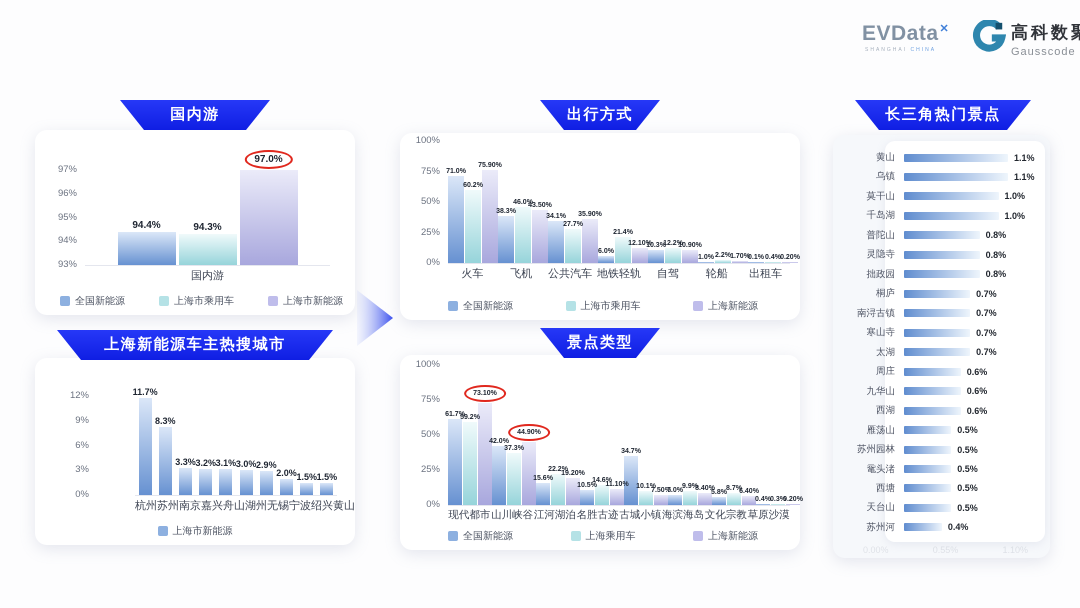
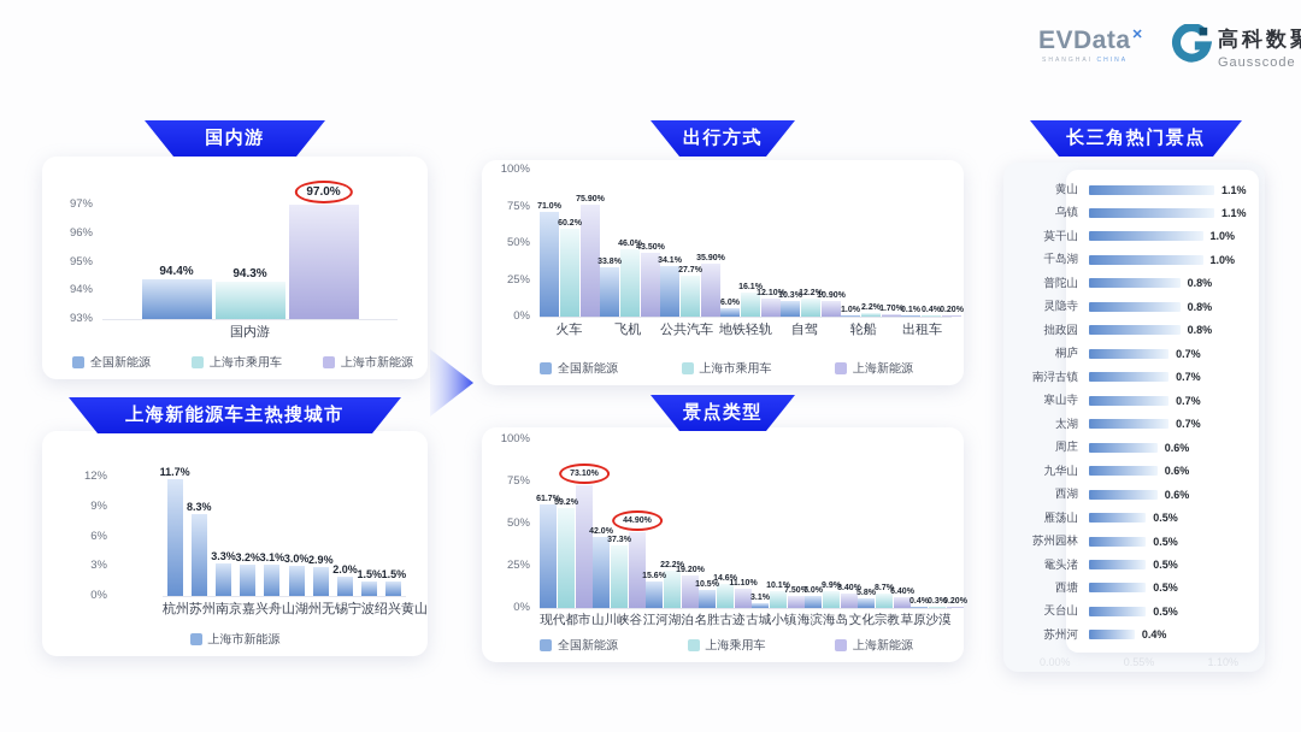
出行方式/全国新能源/飞机: 38.3% -> 33.8%
出行方式/上海市乘用车/地铁轻轨: 21.4% -> 16.1%
景点类型/全国新能源/古城小镇: 34.7% -> 3.1%
